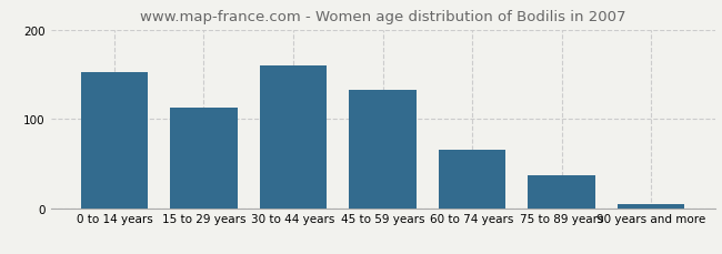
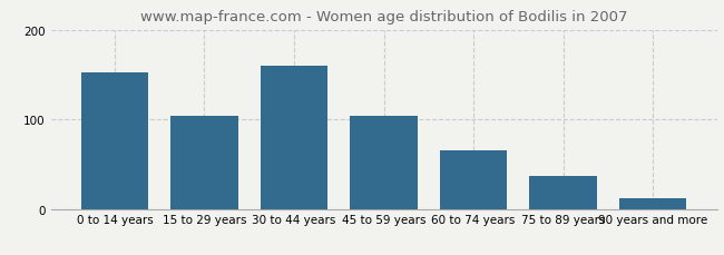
15 to 29 years: 112 -> 104
45 to 59 years: 132 -> 104
90 years and more: 5 -> 12
